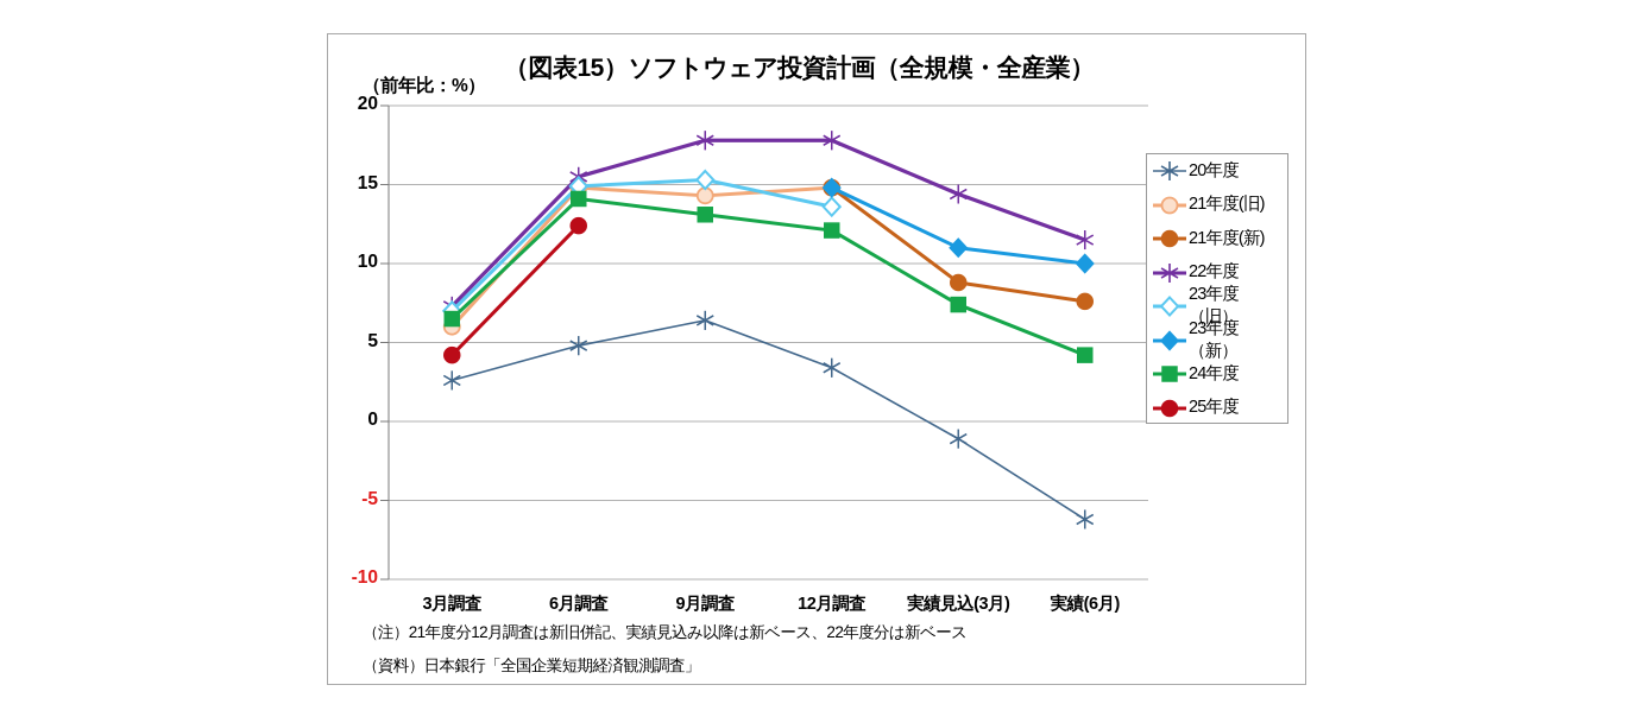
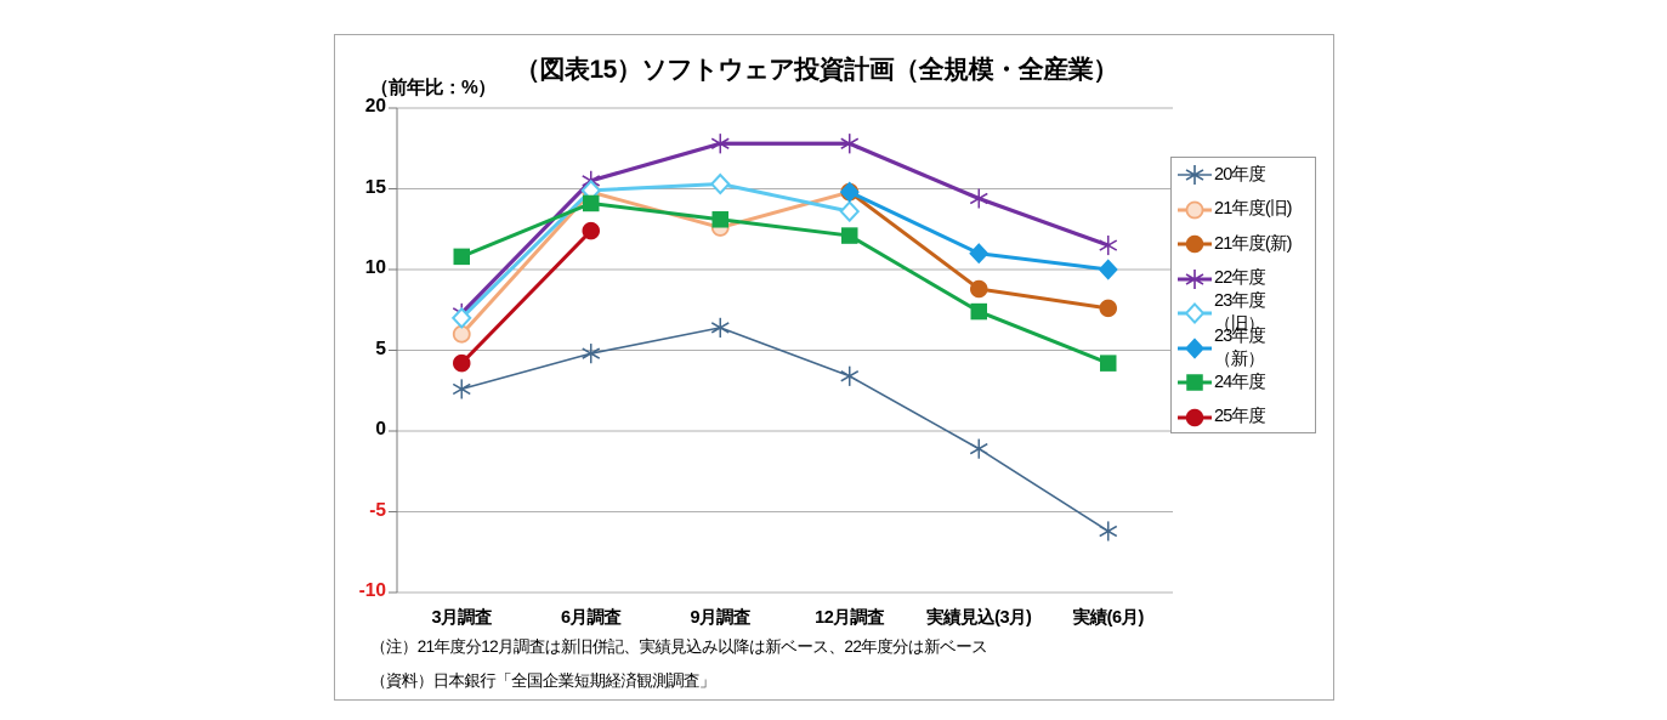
24年度/3月調査: 6.5 -> 10.8
21年度(旧)/9月調査: 14.3 -> 12.6
